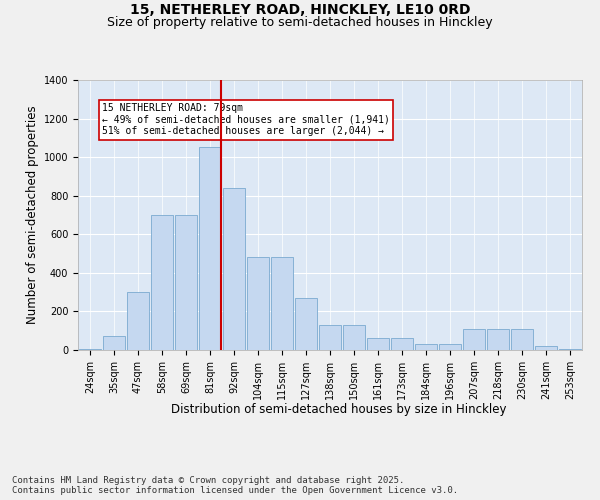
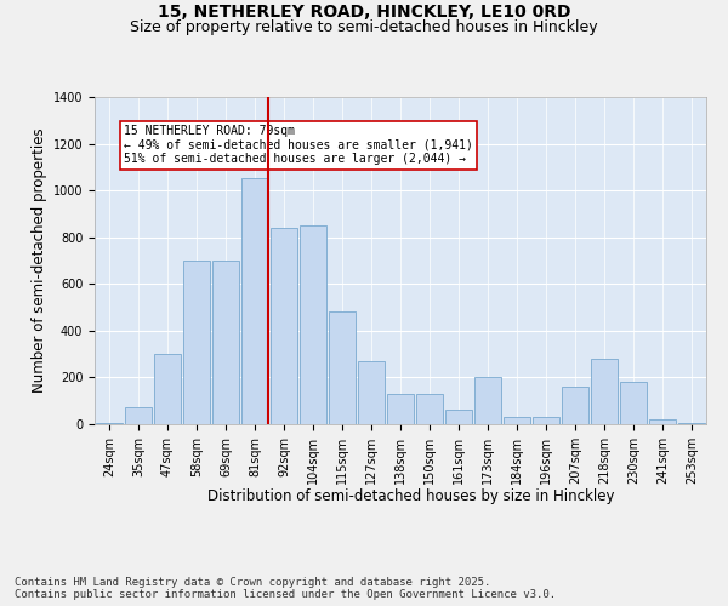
104sqm: 480 -> 850
173sqm: 60 -> 200
207sqm: 110 -> 160
218sqm: 110 -> 280
230sqm: 110 -> 180
